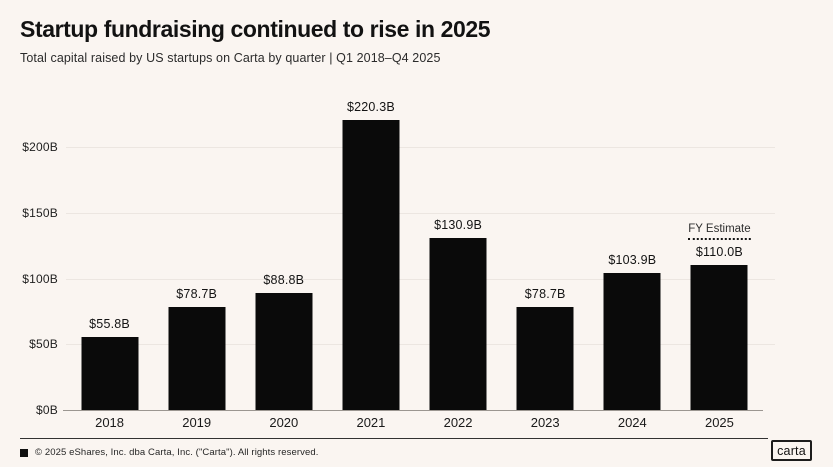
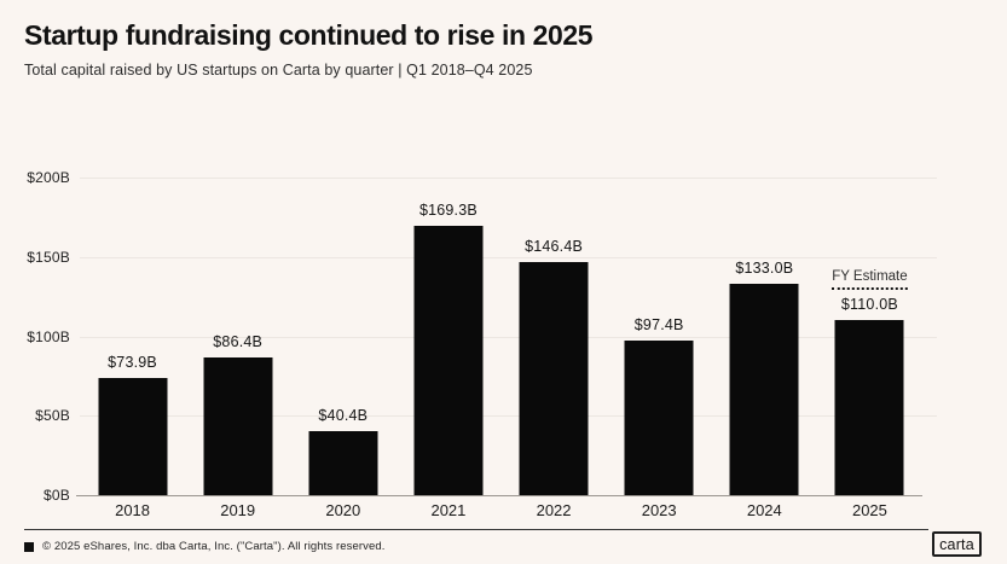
2018: $55.8B -> $73.9B
2019: $78.7B -> $86.4B
2020: $88.8B -> $40.4B
2021: $220.3B -> $169.3B
2022: $130.9B -> $146.4B
2023: $78.7B -> $97.4B
2024: $103.9B -> $133.0B
